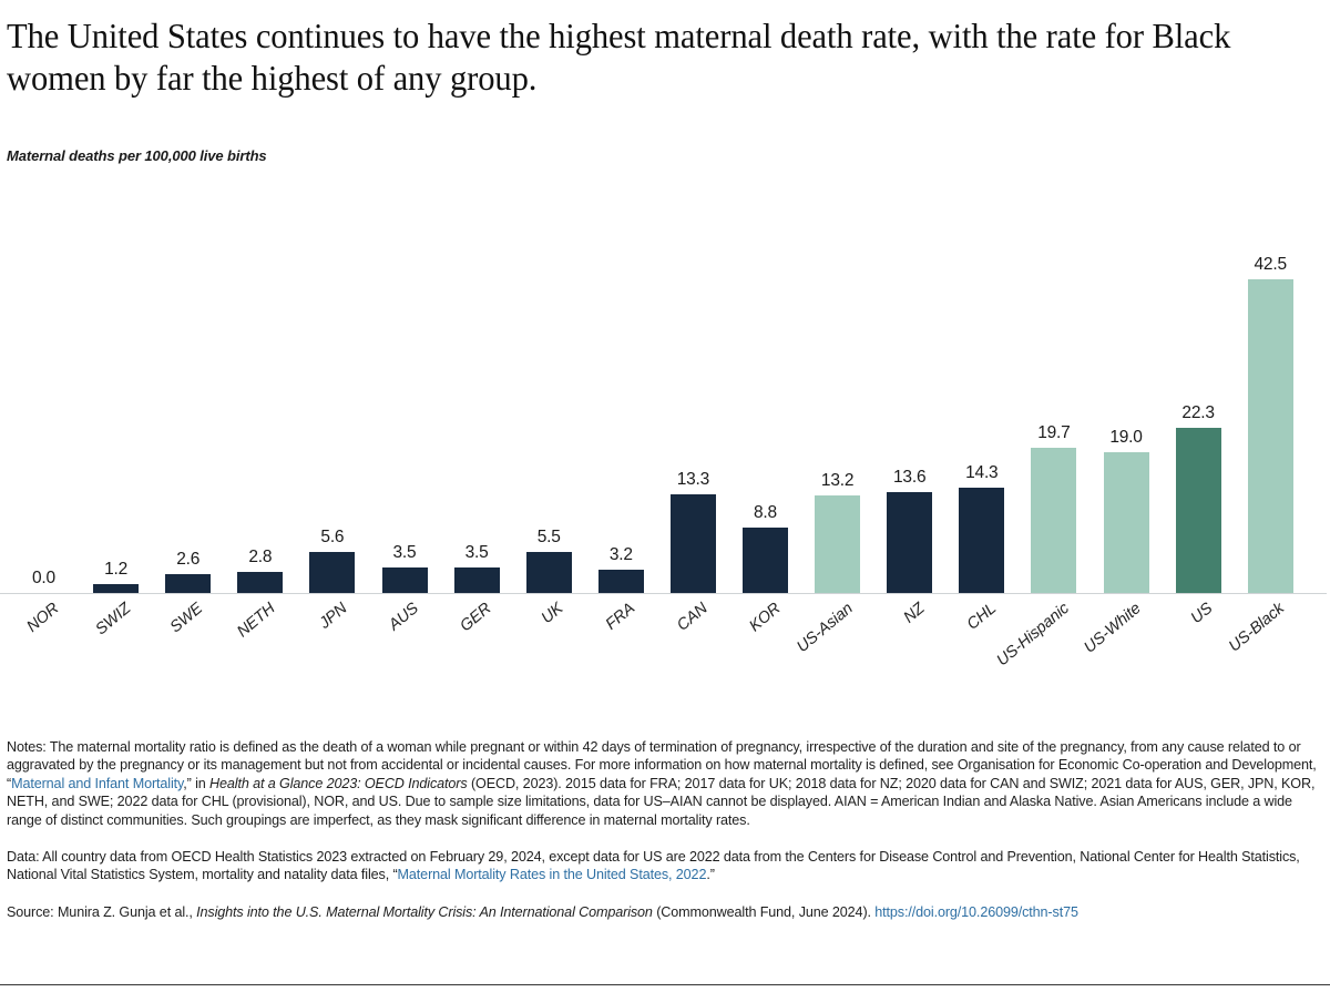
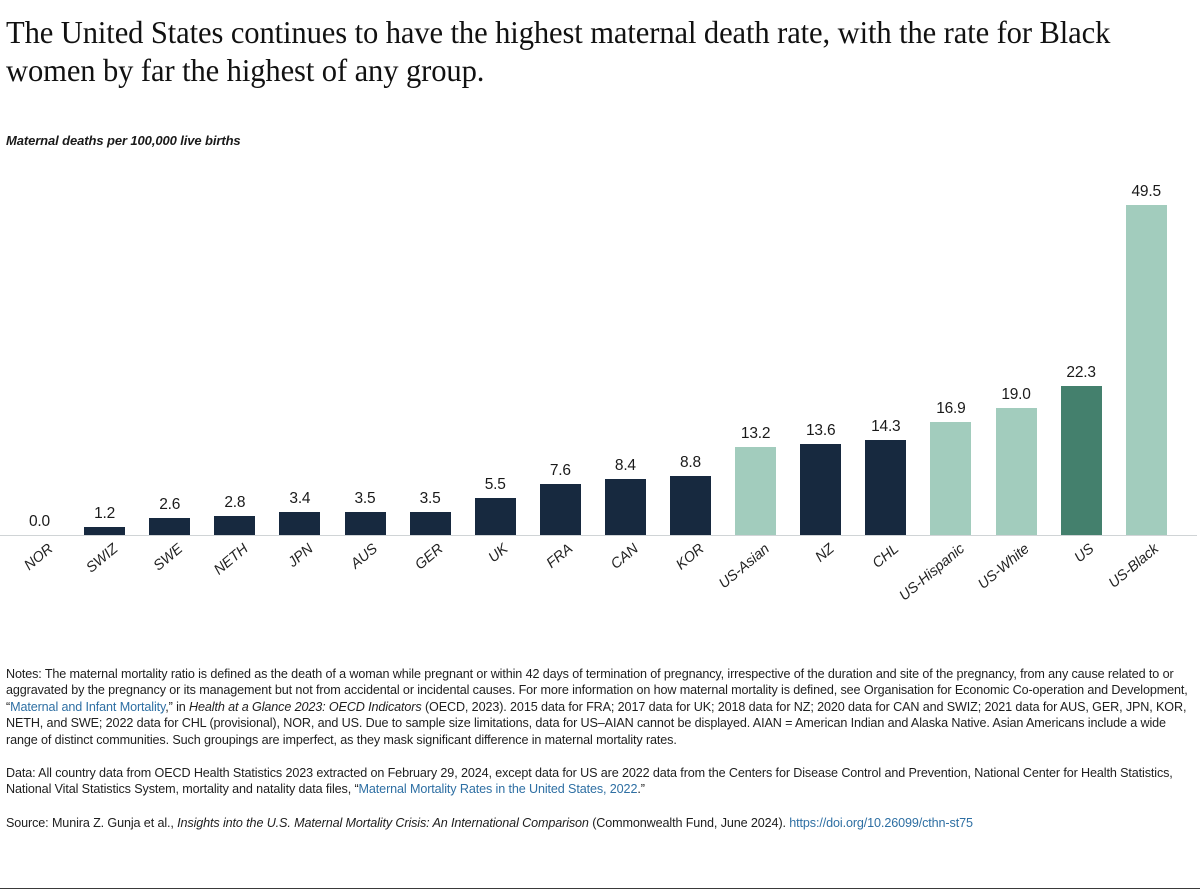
JPN: 5.6 -> 3.4
FRA: 3.2 -> 7.6
CAN: 13.3 -> 8.4
US-Hispanic: 19.7 -> 16.9
US-Black: 42.5 -> 49.5
